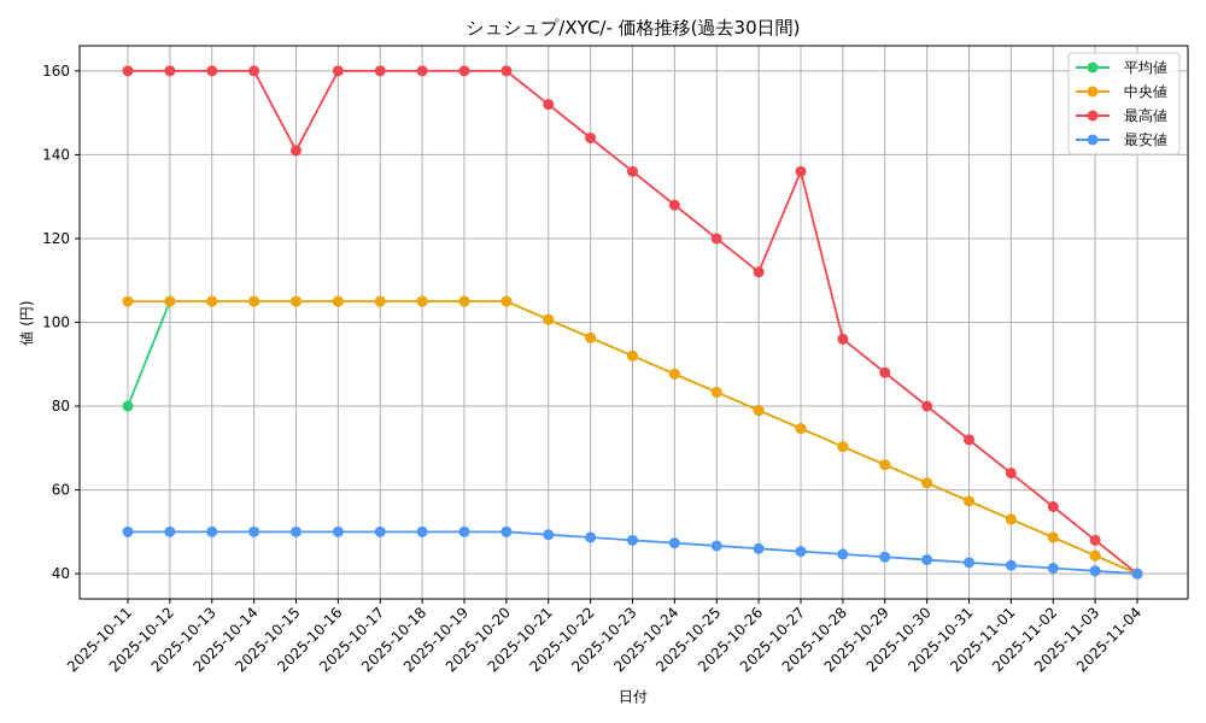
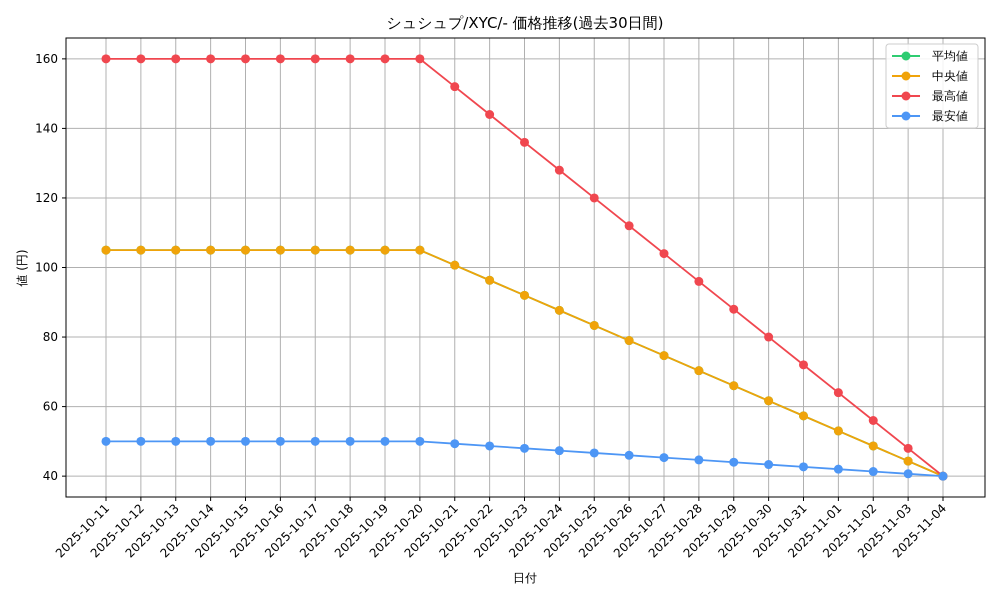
平均値/2025-10-11: 80 -> 105
最高値/2025-10-15: 141 -> 160
最高値/2025-10-27: 136 -> 104
